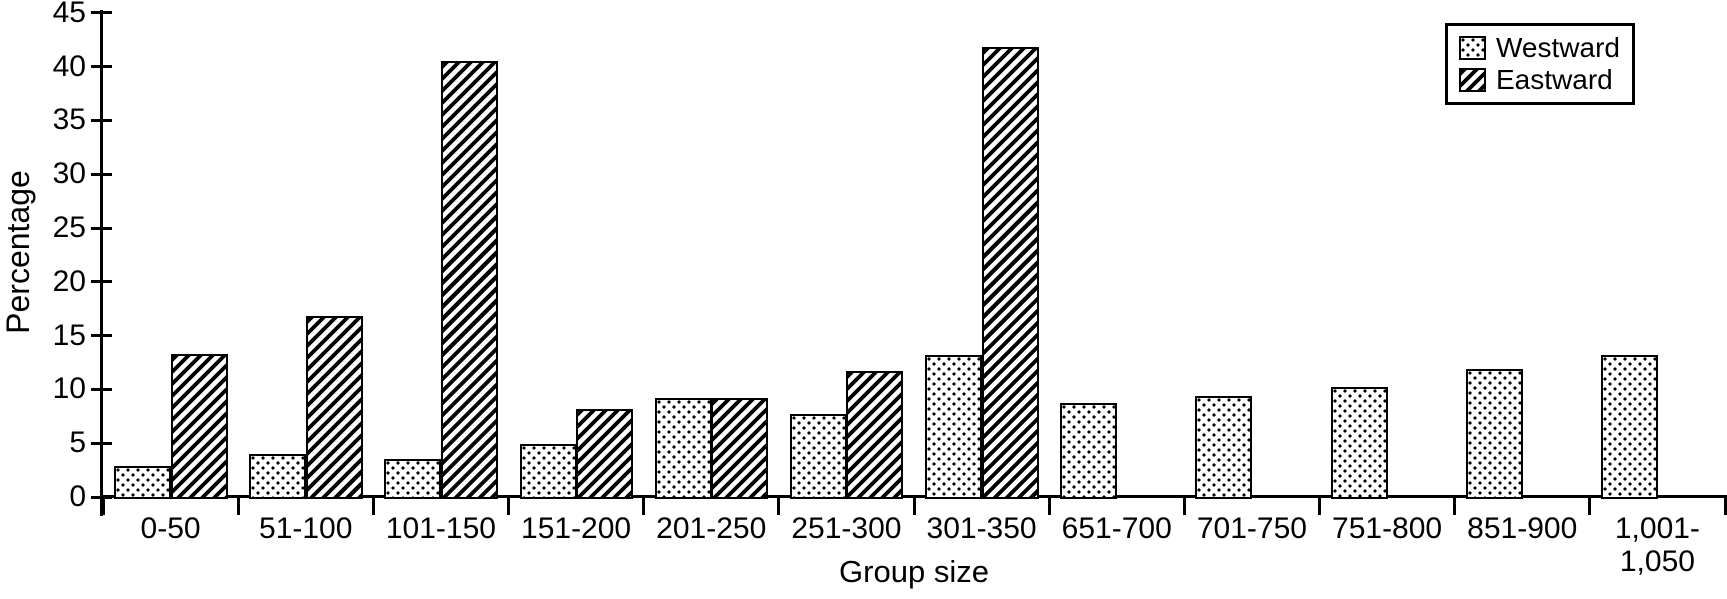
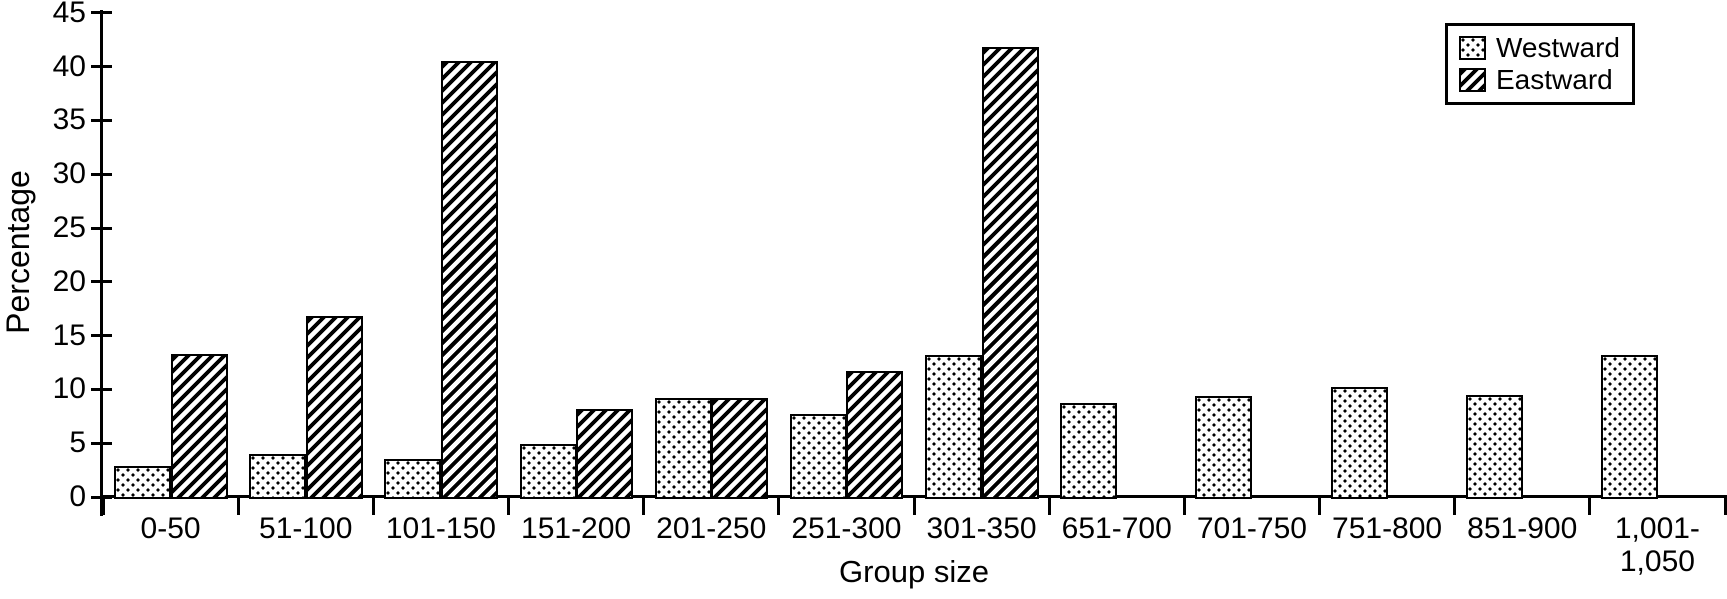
Westward/851-900: 11.9 -> 9.5
